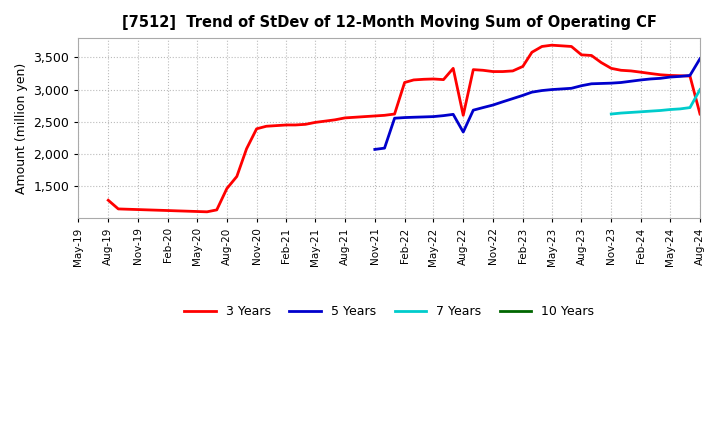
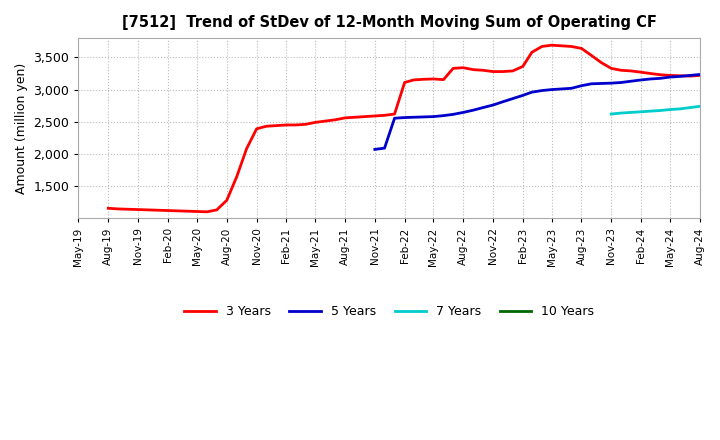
3 Years/Aug-19: 1,280 -> 1,160
3 Years/Aug-20: 1,460 -> 1,280
3 Years/Aug-22: 2,600 -> 3,340
5 Years/Aug-22: 2,340 -> 2,640
3 Years/Aug-23: 3,540 -> 3,640
3 Years/Aug-24: 2,620 -> 3,220
5 Years/Aug-24: 3,480 -> 3,240
7 Years/Aug-24: 3,000 -> 2,740
